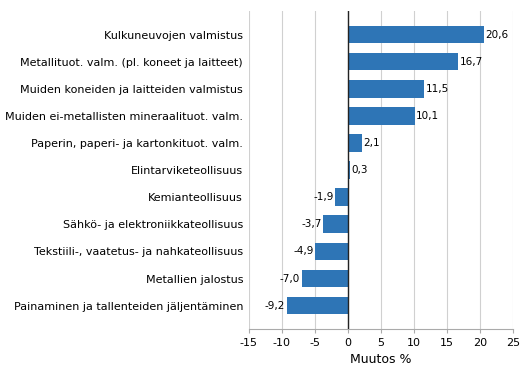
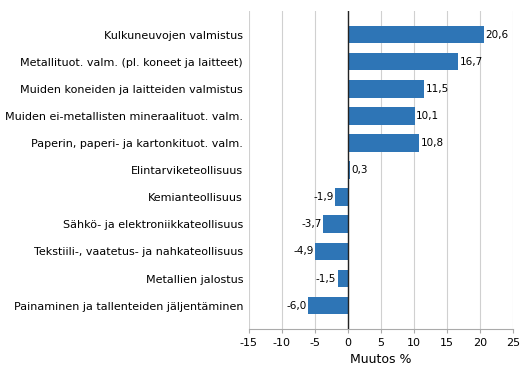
Paperin, paperi- ja kartonkituot. valm.: 2,1 -> 10,8
Metallien jalostus: -7,0 -> -1,5
Painaminen ja tallenteiden jäljentäminen: -9,2 -> -6,0
